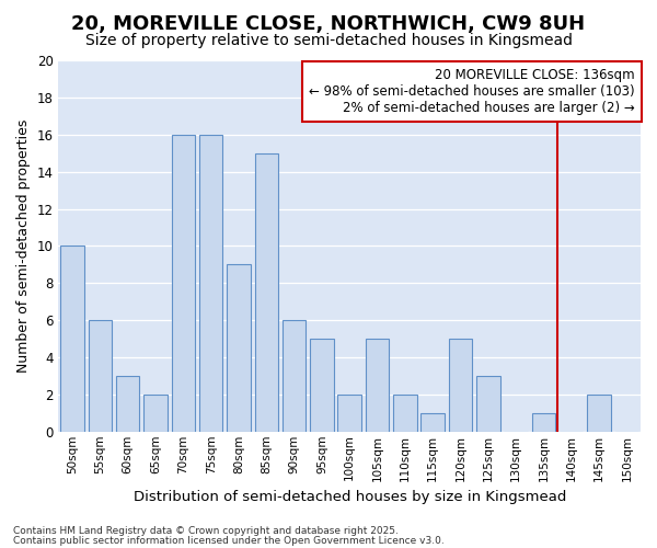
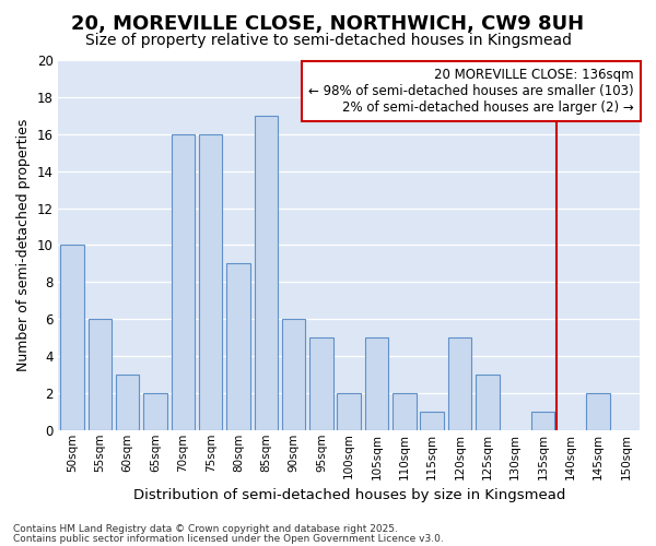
85sqm: 15 -> 17
